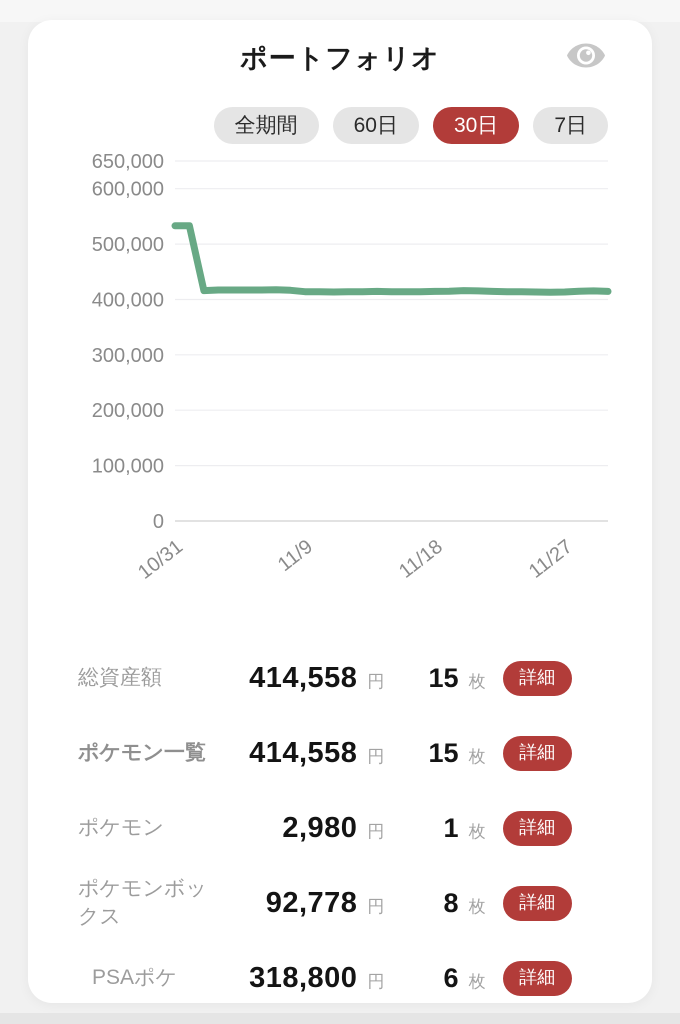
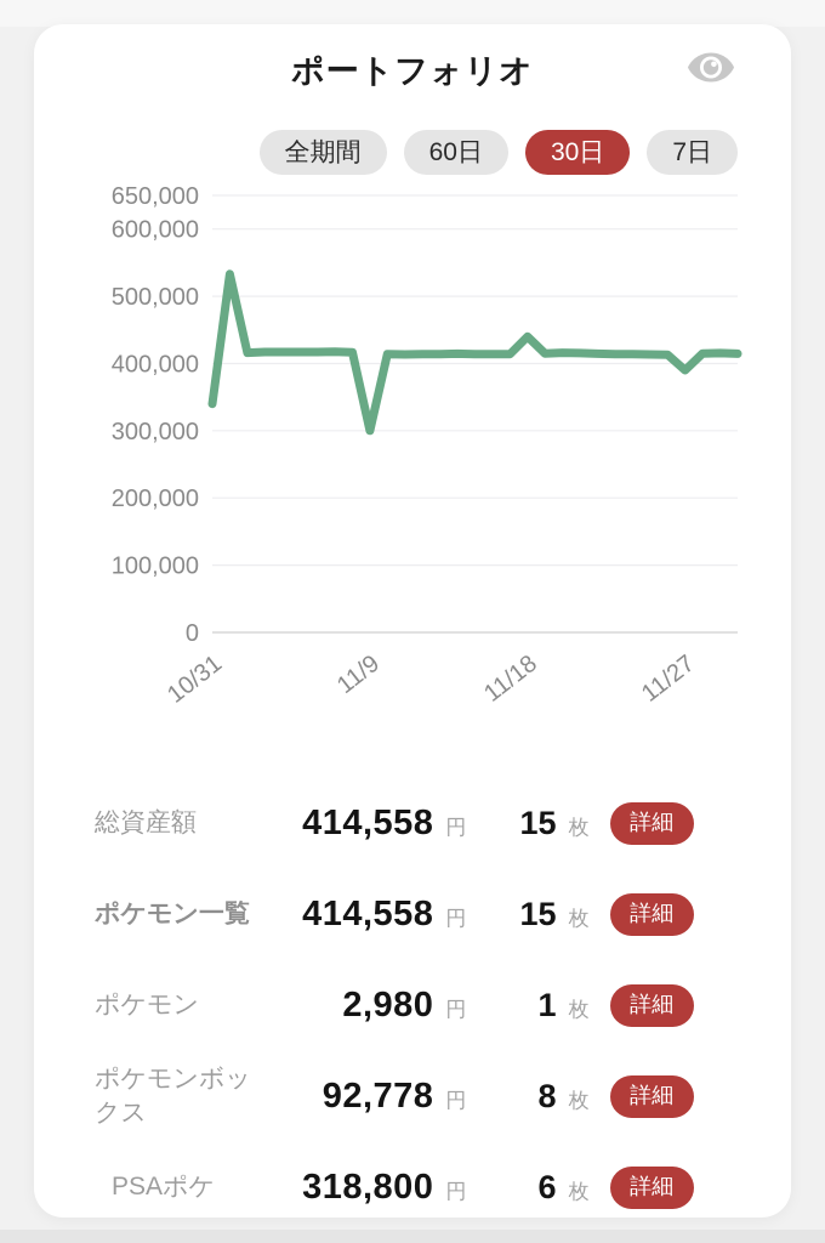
10/31: 530000 -> 340000
11/9: 410000 -> 300000
11/18: 410000 -> 440000
11/27: 410000 -> 390000
